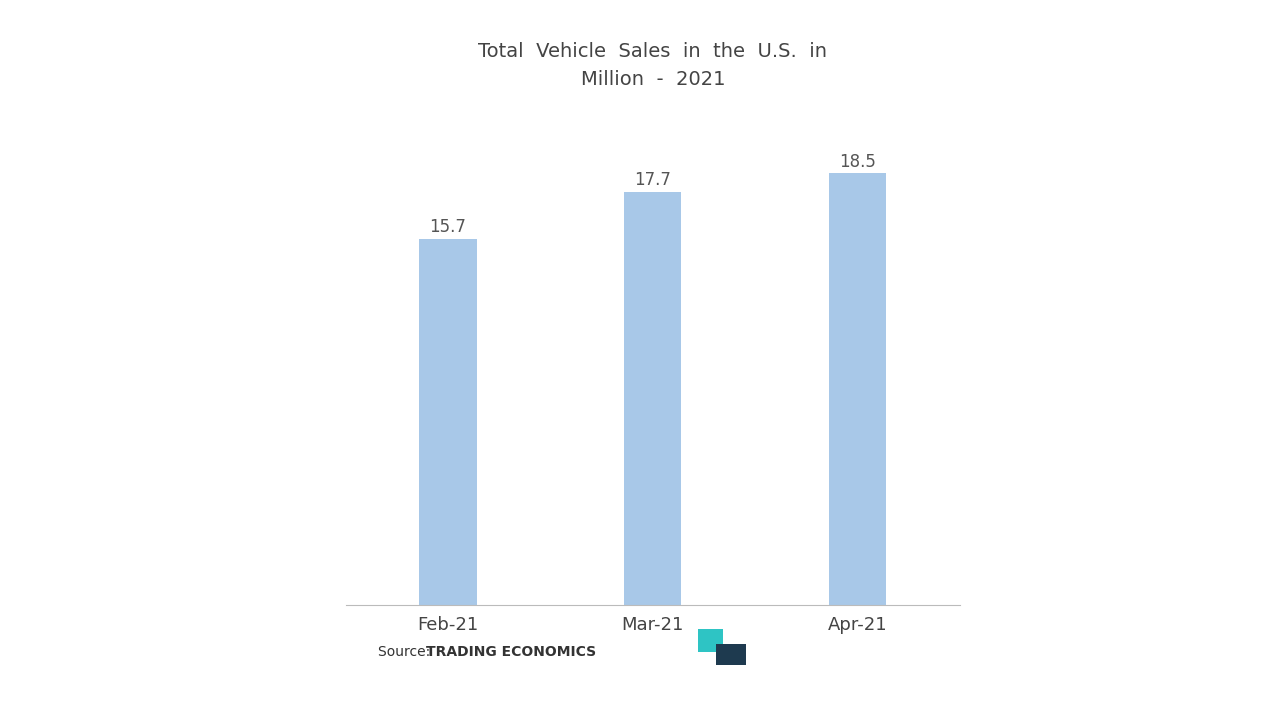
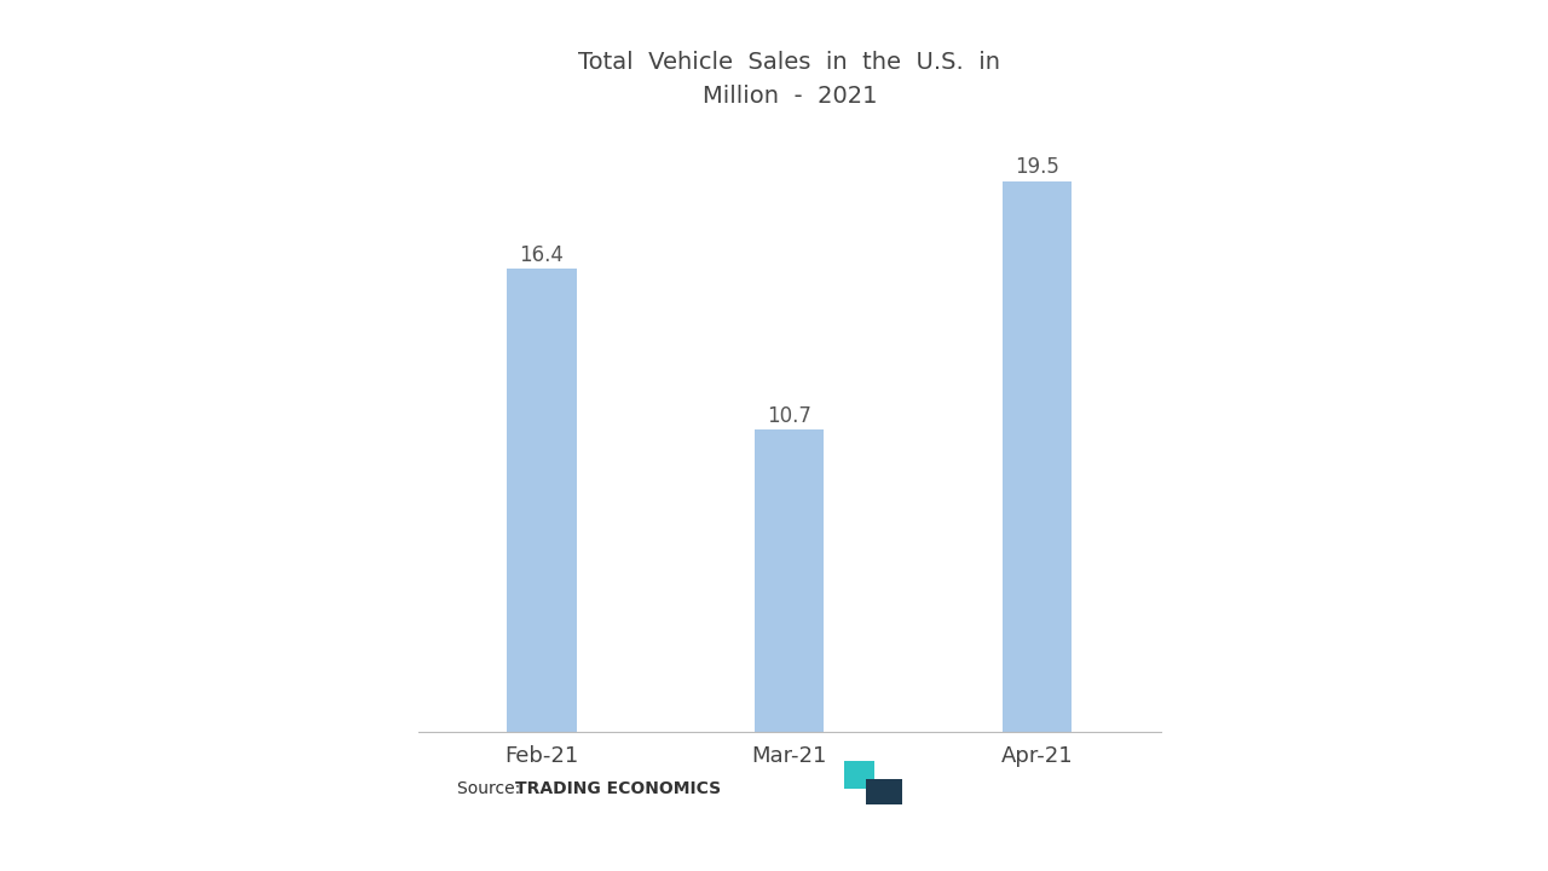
Feb-21: 15.7 -> 16.4
Mar-21: 17.7 -> 10.7
Apr-21: 18.5 -> 19.5
